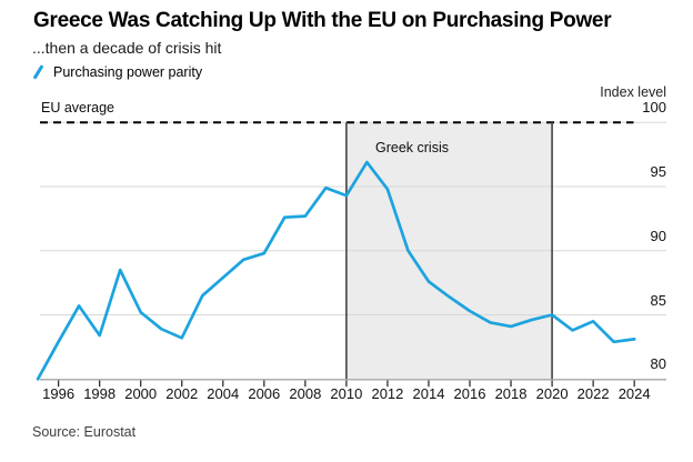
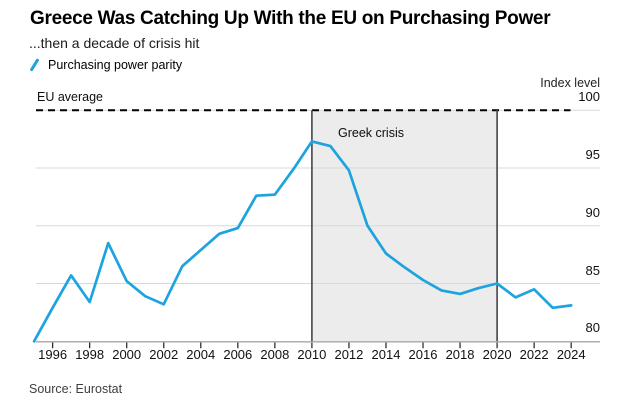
2010: 94.3 -> 97.3
